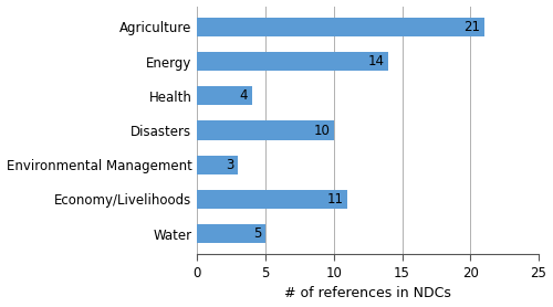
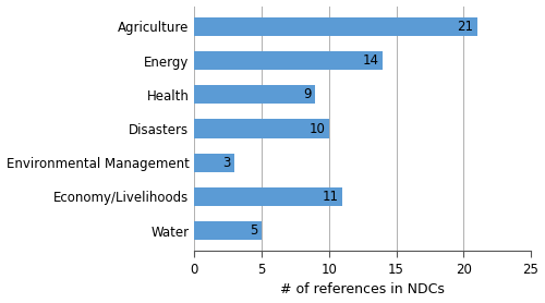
Health: 4 -> 9
